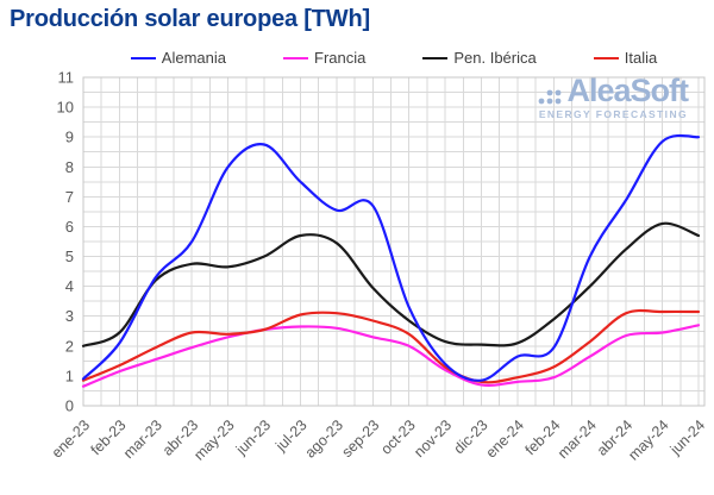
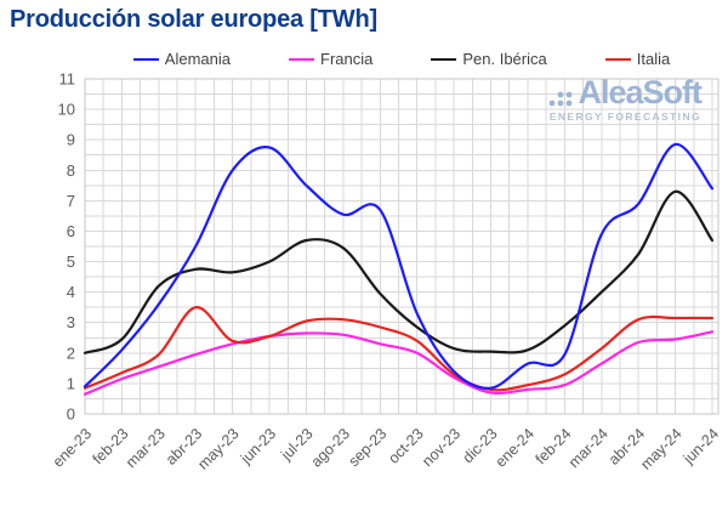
Alemania/mar-23: 4.3 -> 3.6
Italia/abr-23: 2.5 -> 3.5
Alemania/mar-24: 5.0 -> 5.9
Pen. Ibérica/may-24: 6.1 -> 7.3
Alemania/jun-24: 9.0 -> 7.4
